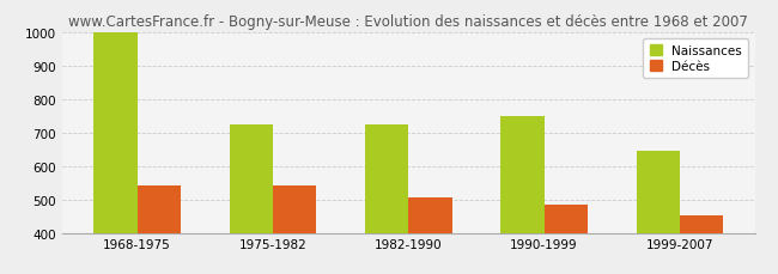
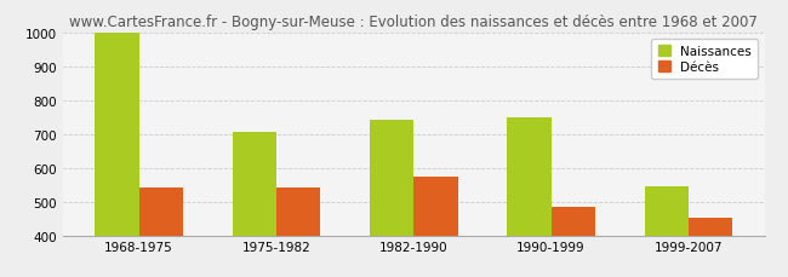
Naissances/1975-1982: 725 -> 705
Naissances/1982-1990: 722 -> 740
Décès/1982-1990: 507 -> 575
Naissances/1999-2007: 645 -> 545
